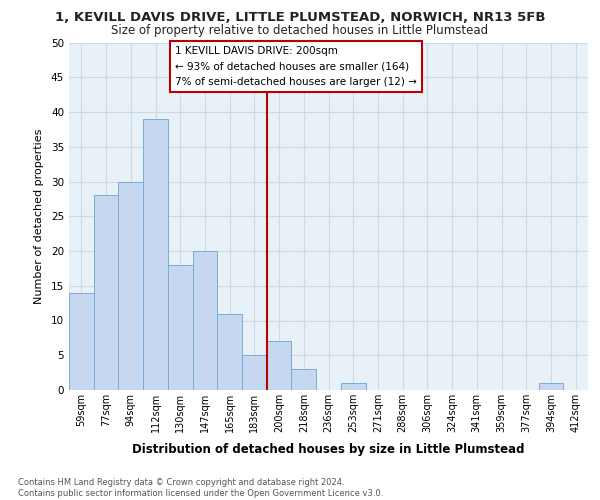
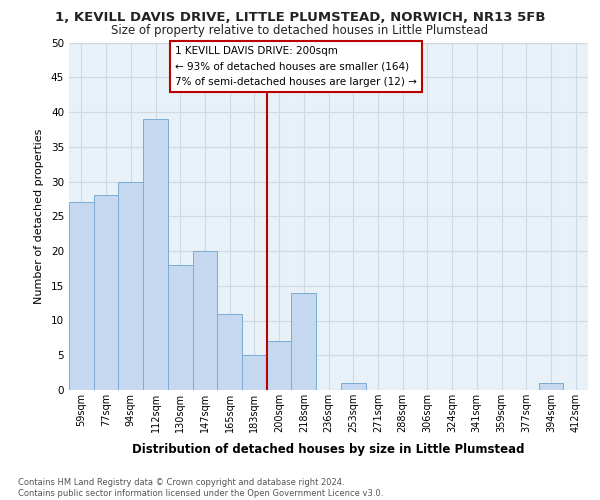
59sqm: 14 -> 27
218sqm: 3 -> 14
